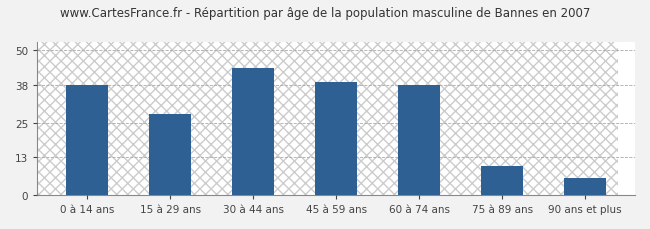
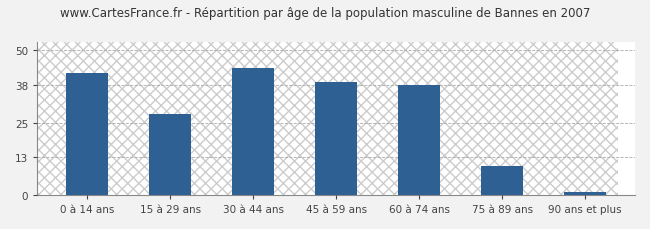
0 à 14 ans: 38 -> 42
90 ans et plus: 6 -> 1
